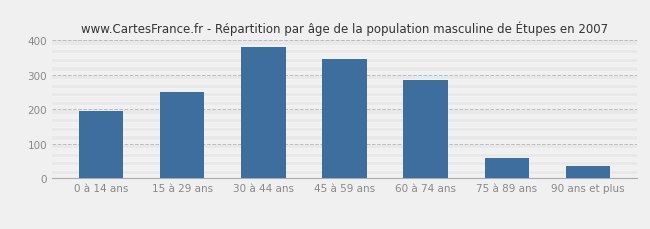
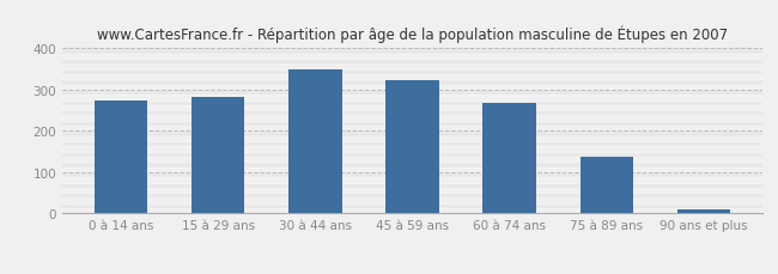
0 à 14 ans: 195 -> 275
15 à 29 ans: 250 -> 283
30 à 44 ans: 380 -> 348
45 à 59 ans: 345 -> 322
60 à 74 ans: 285 -> 268
75 à 89 ans: 60 -> 137
90 ans et plus: 35 -> 10
